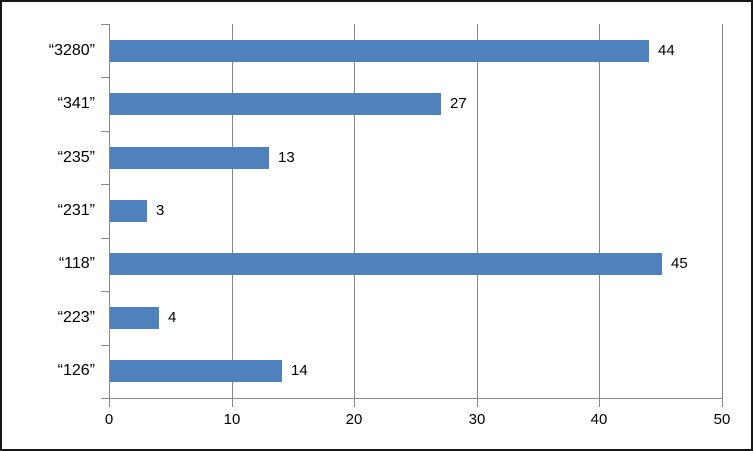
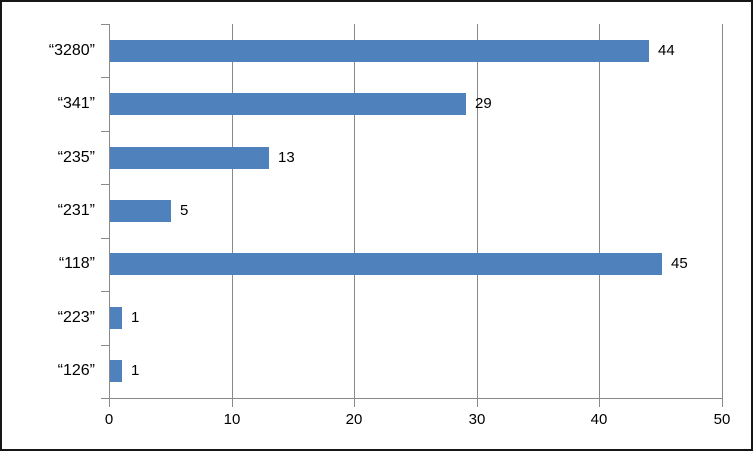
“341”: 27 -> 29
“231”: 3 -> 5
“223”: 4 -> 1
“126”: 14 -> 1
